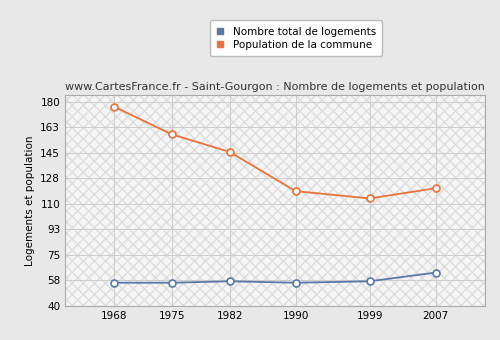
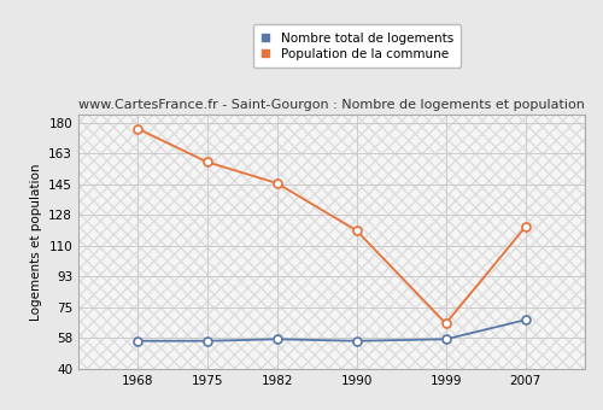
Population de la commune/1999: 114 -> 66
Nombre total de logements/2007: 63 -> 68
